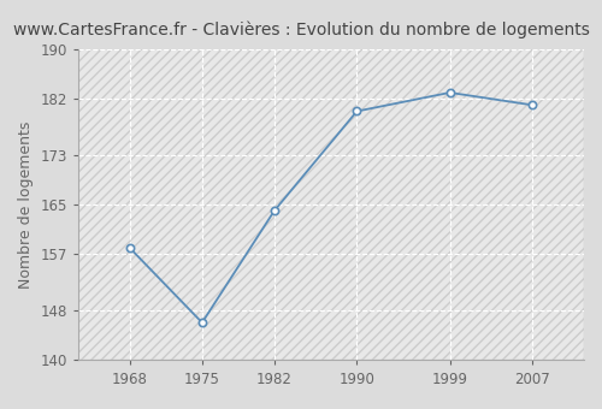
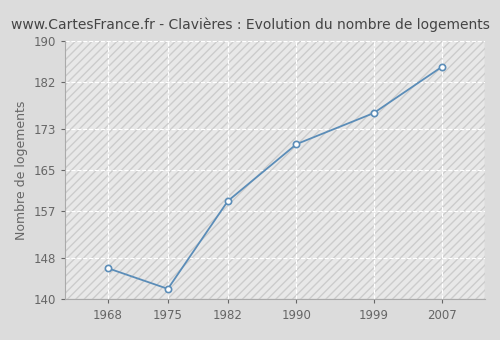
1968: 158 -> 146
1975: 146 -> 142
1982: 164 -> 159
1990: 180 -> 170
1999: 183 -> 176
2007: 181 -> 185
